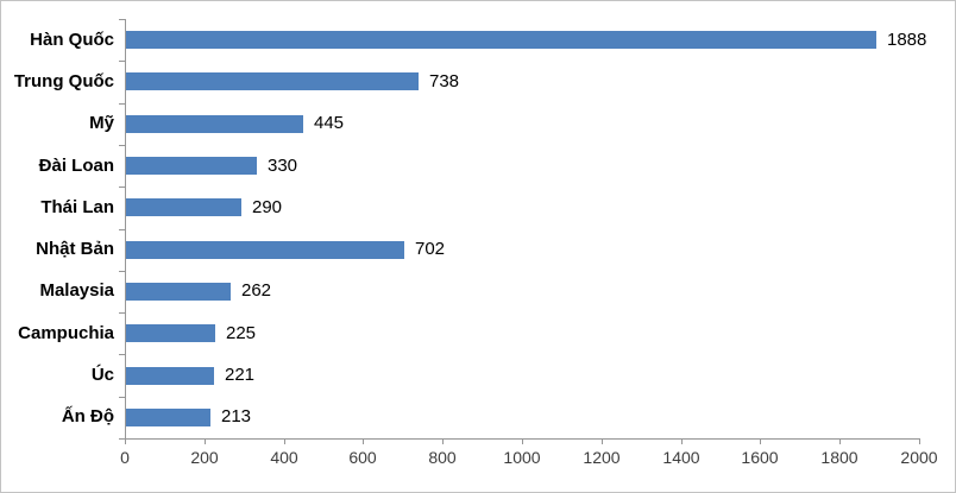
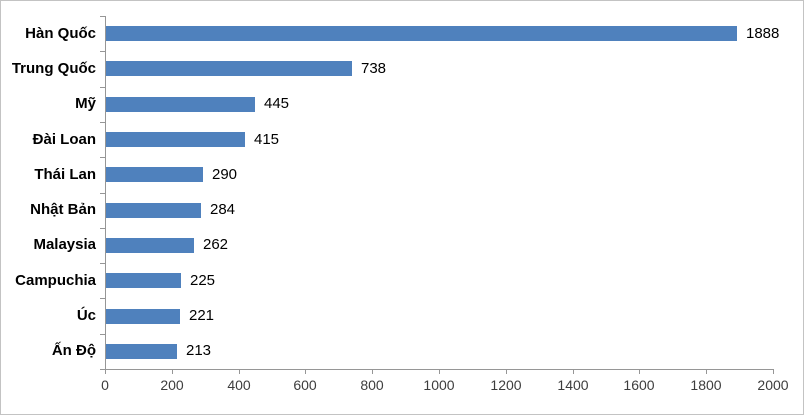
Đài Loan: 330 -> 415
Nhật Bản: 702 -> 284
